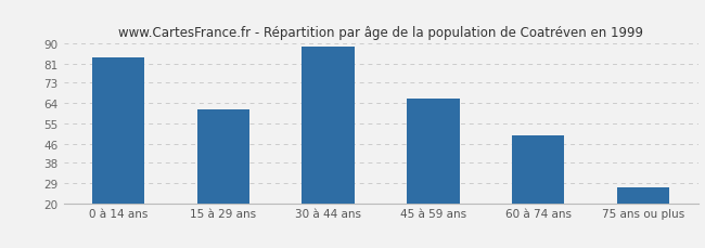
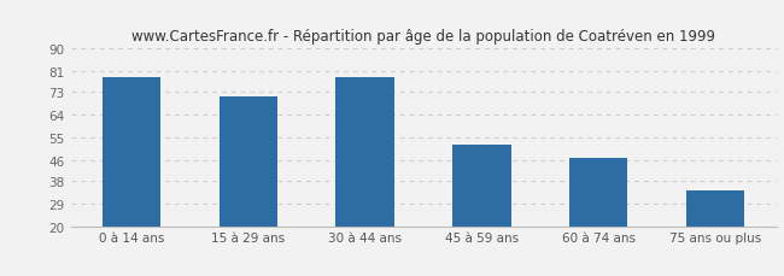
0 à 14 ans: 84 -> 79
15 à 29 ans: 61 -> 71
30 à 44 ans: 89 -> 79
45 à 59 ans: 66 -> 52
60 à 74 ans: 50 -> 47
75 ans ou plus: 27 -> 34
